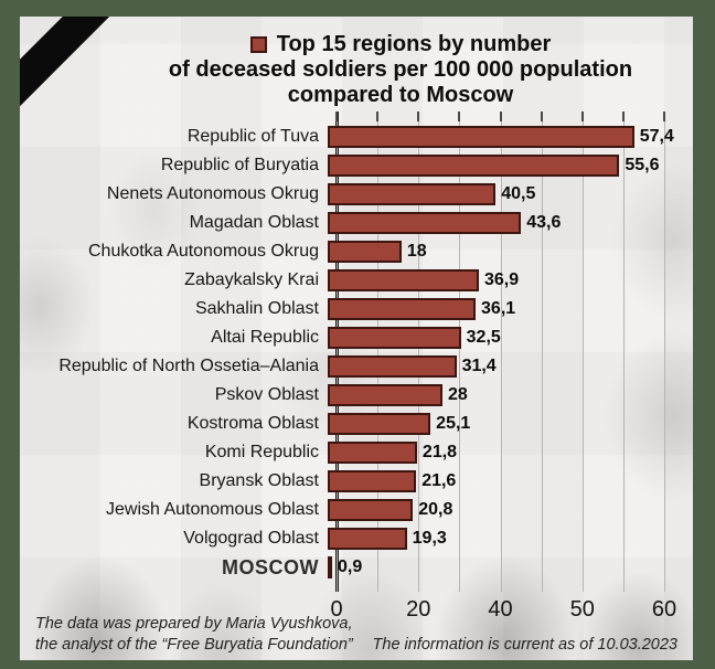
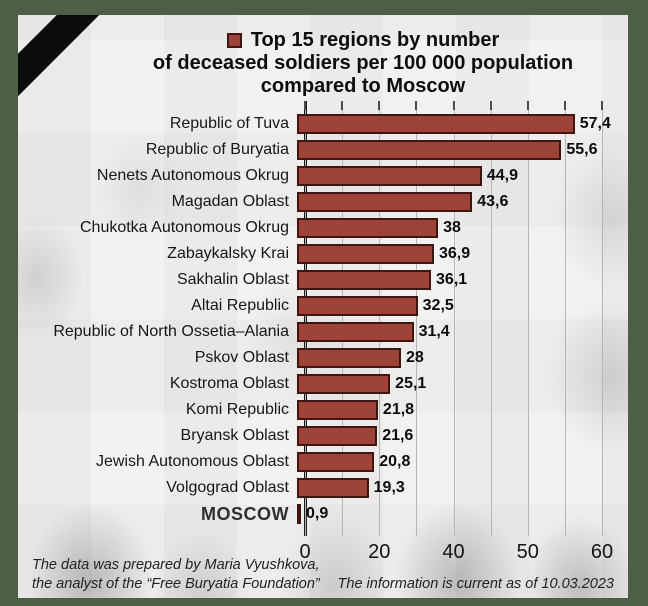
Nenets Autonomous Okrug: 40,5 -> 44,9
Chukotka Autonomous Okrug: 18 -> 38
